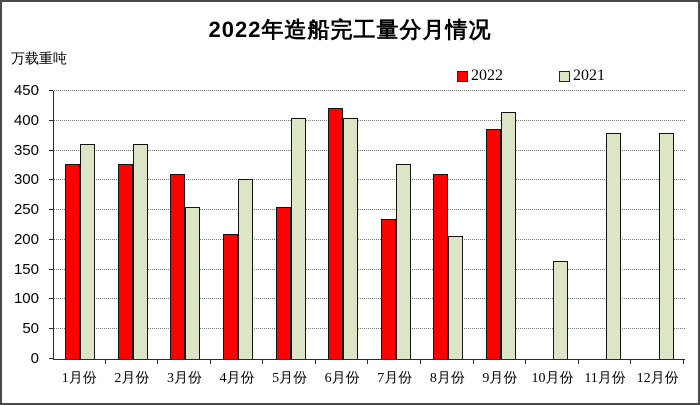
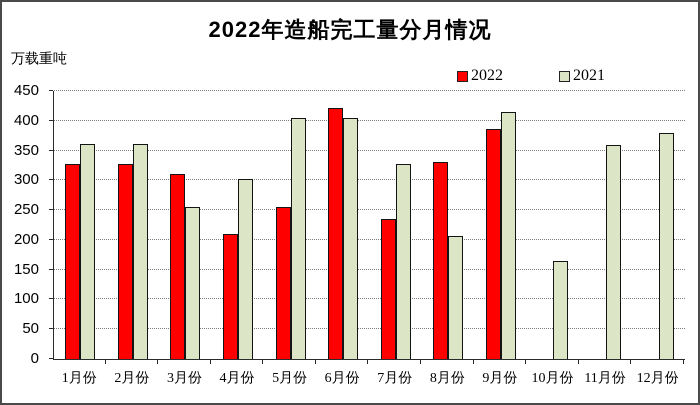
2022/8月份: 310 -> 330
2021/11月份: 380 -> 360
